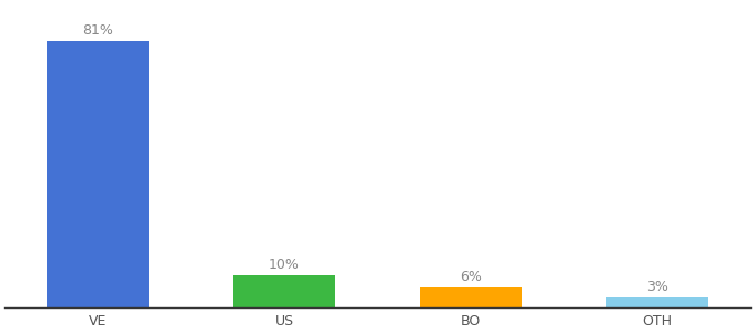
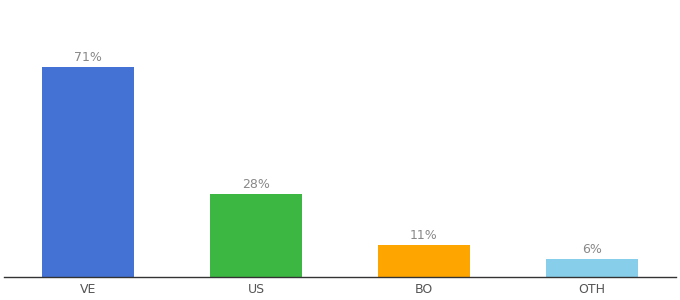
VE: 81% -> 71%
US: 10% -> 28%
BO: 6% -> 11%
OTH: 3% -> 6%
